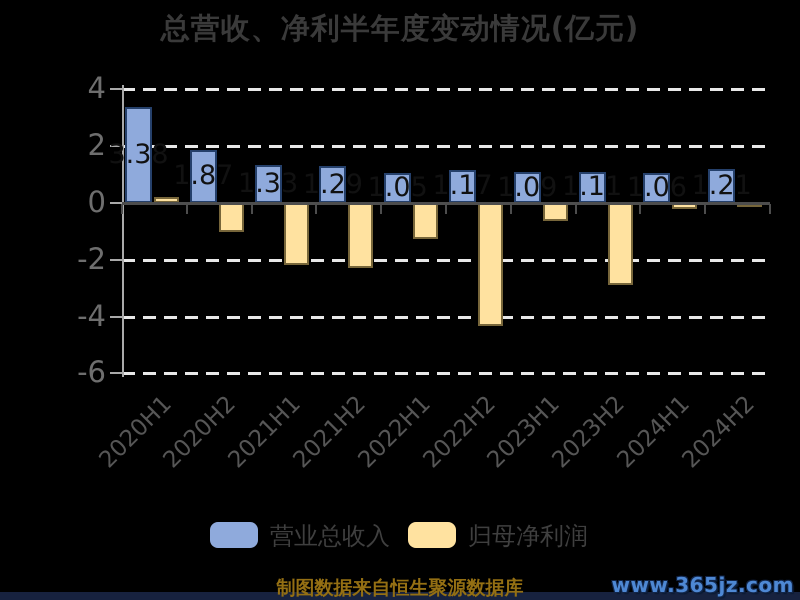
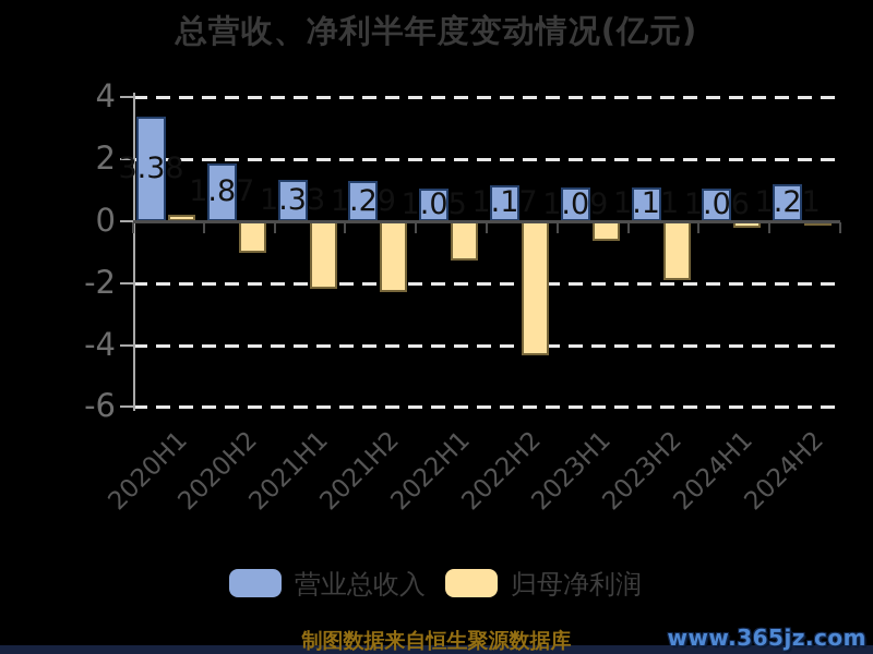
归母净利润/2023H2: -2.9 -> -1.9
